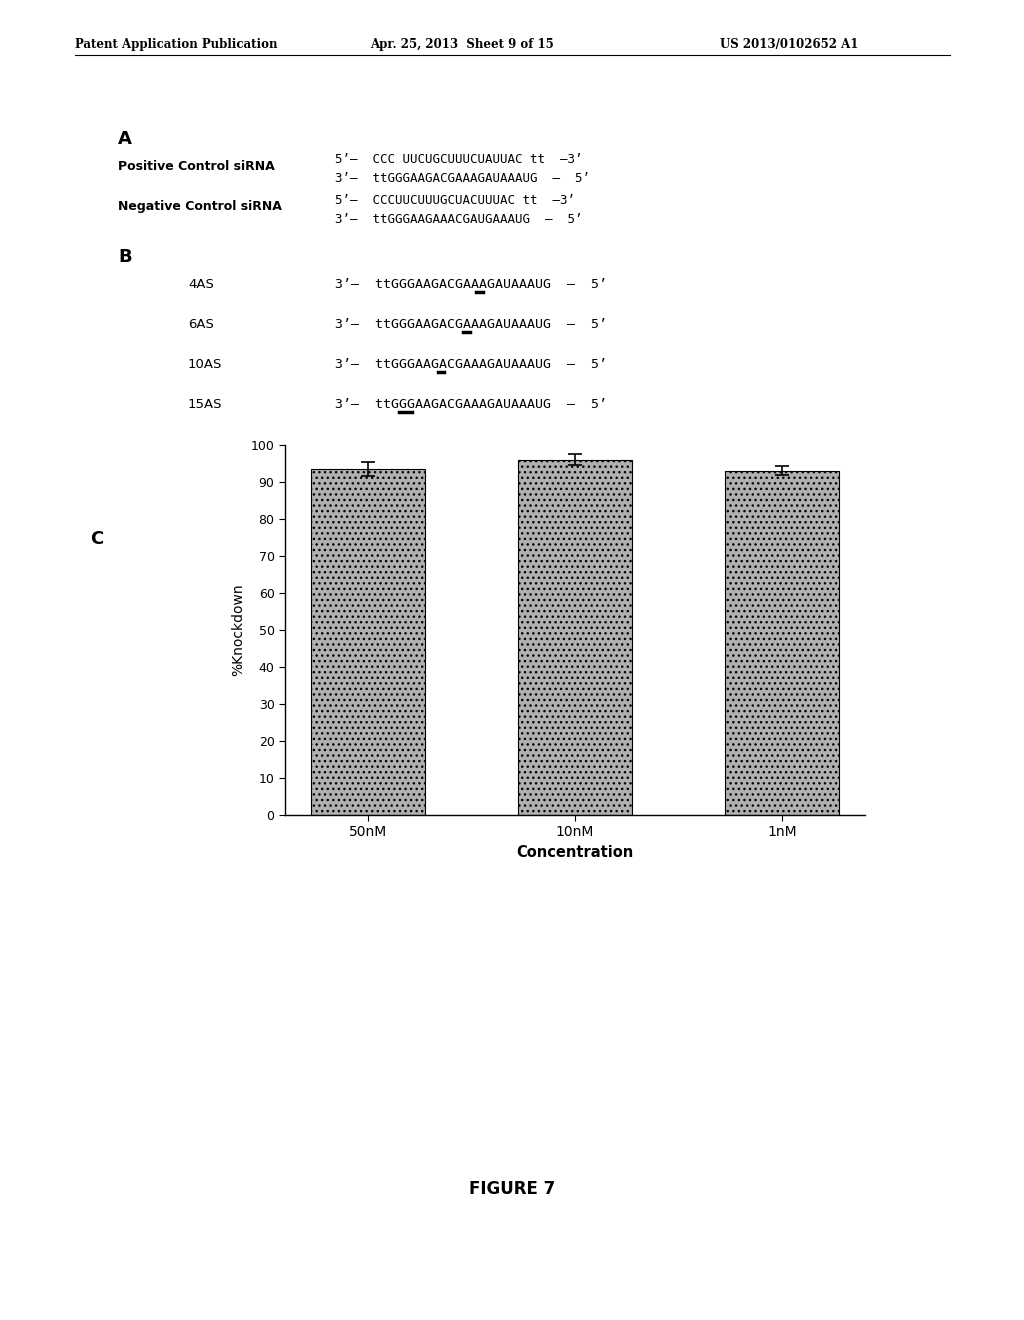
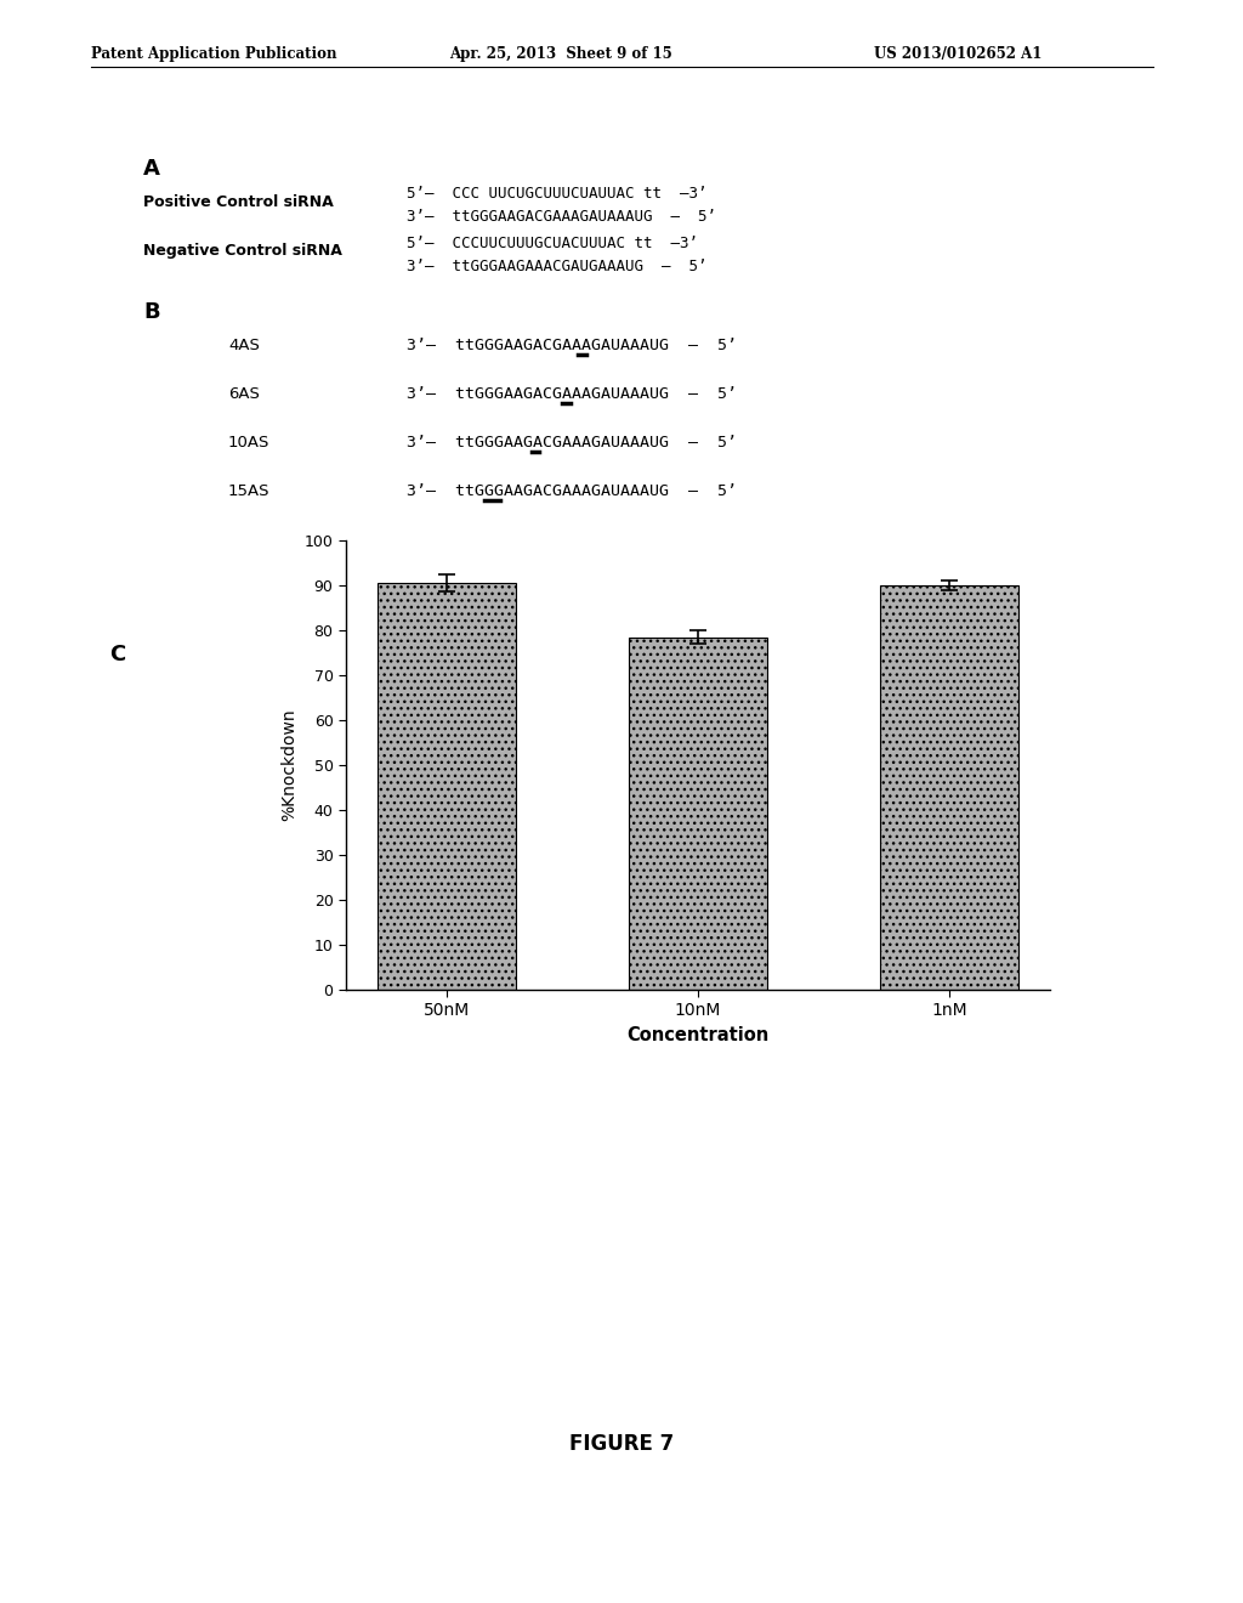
50nM: 93.5 -> 90.5
10nM: 96.0 -> 78.5
1nM: 93.0 -> 90.0
